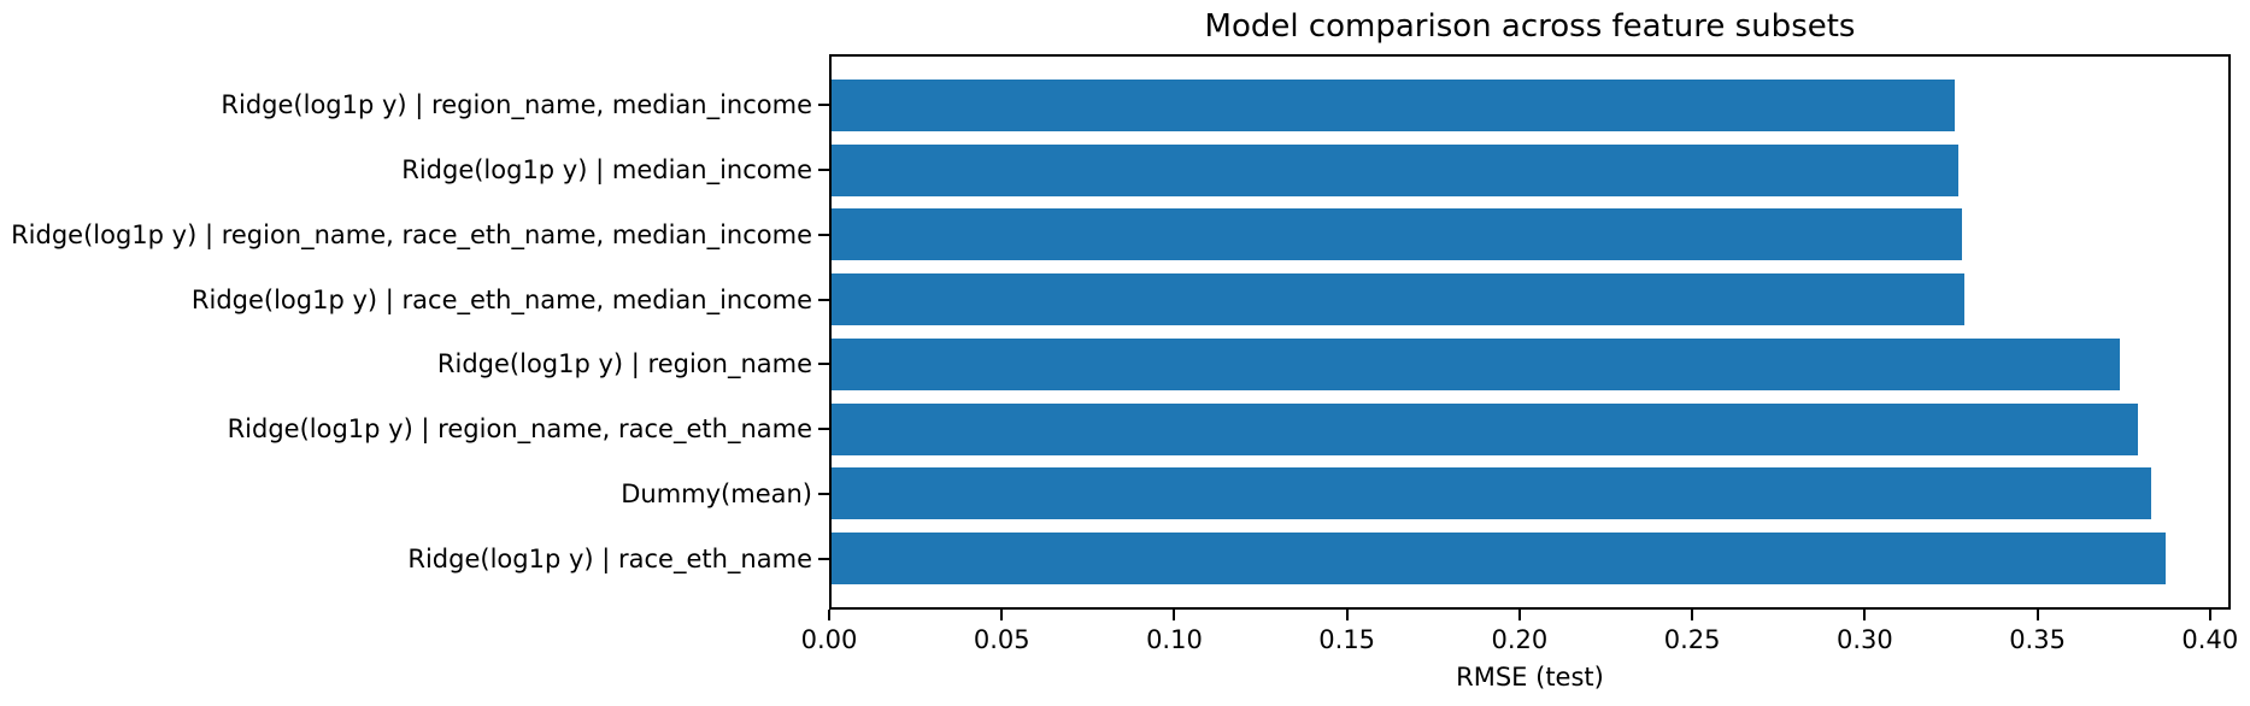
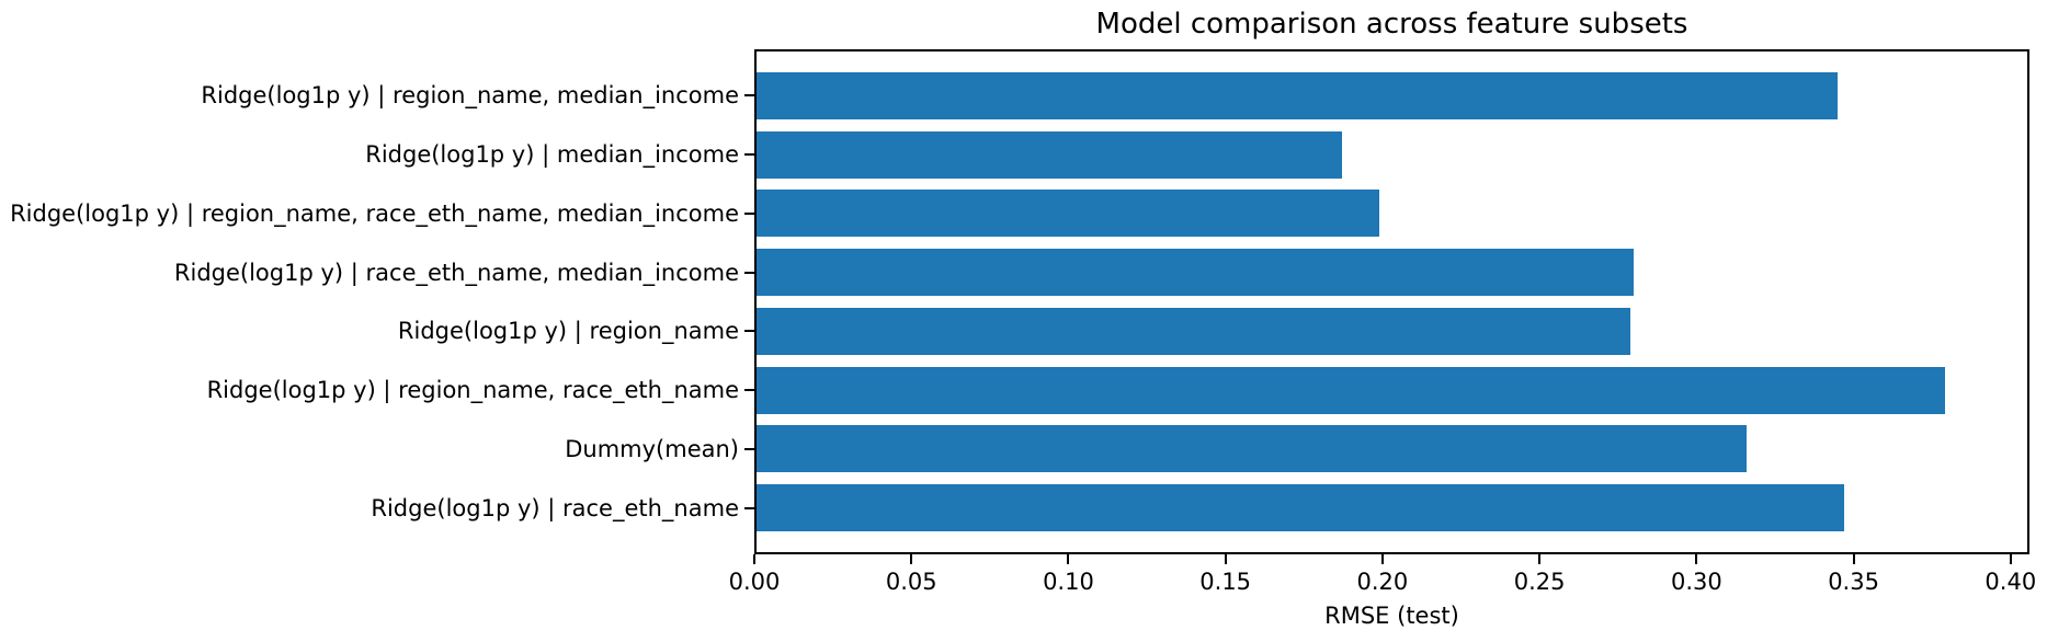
Ridge(log1p y) | region_name, median_income: 0.326 -> 0.345
Ridge(log1p y) | median_income: 0.327 -> 0.187
Ridge(log1p y) | region_name, race_eth_name, median_income: 0.328 -> 0.199
Ridge(log1p y) | race_eth_name, median_income: 0.329 -> 0.280
Ridge(log1p y) | region_name: 0.374 -> 0.279
Dummy(mean): 0.383 -> 0.316
Ridge(log1p y) | race_eth_name: 0.387 -> 0.347
